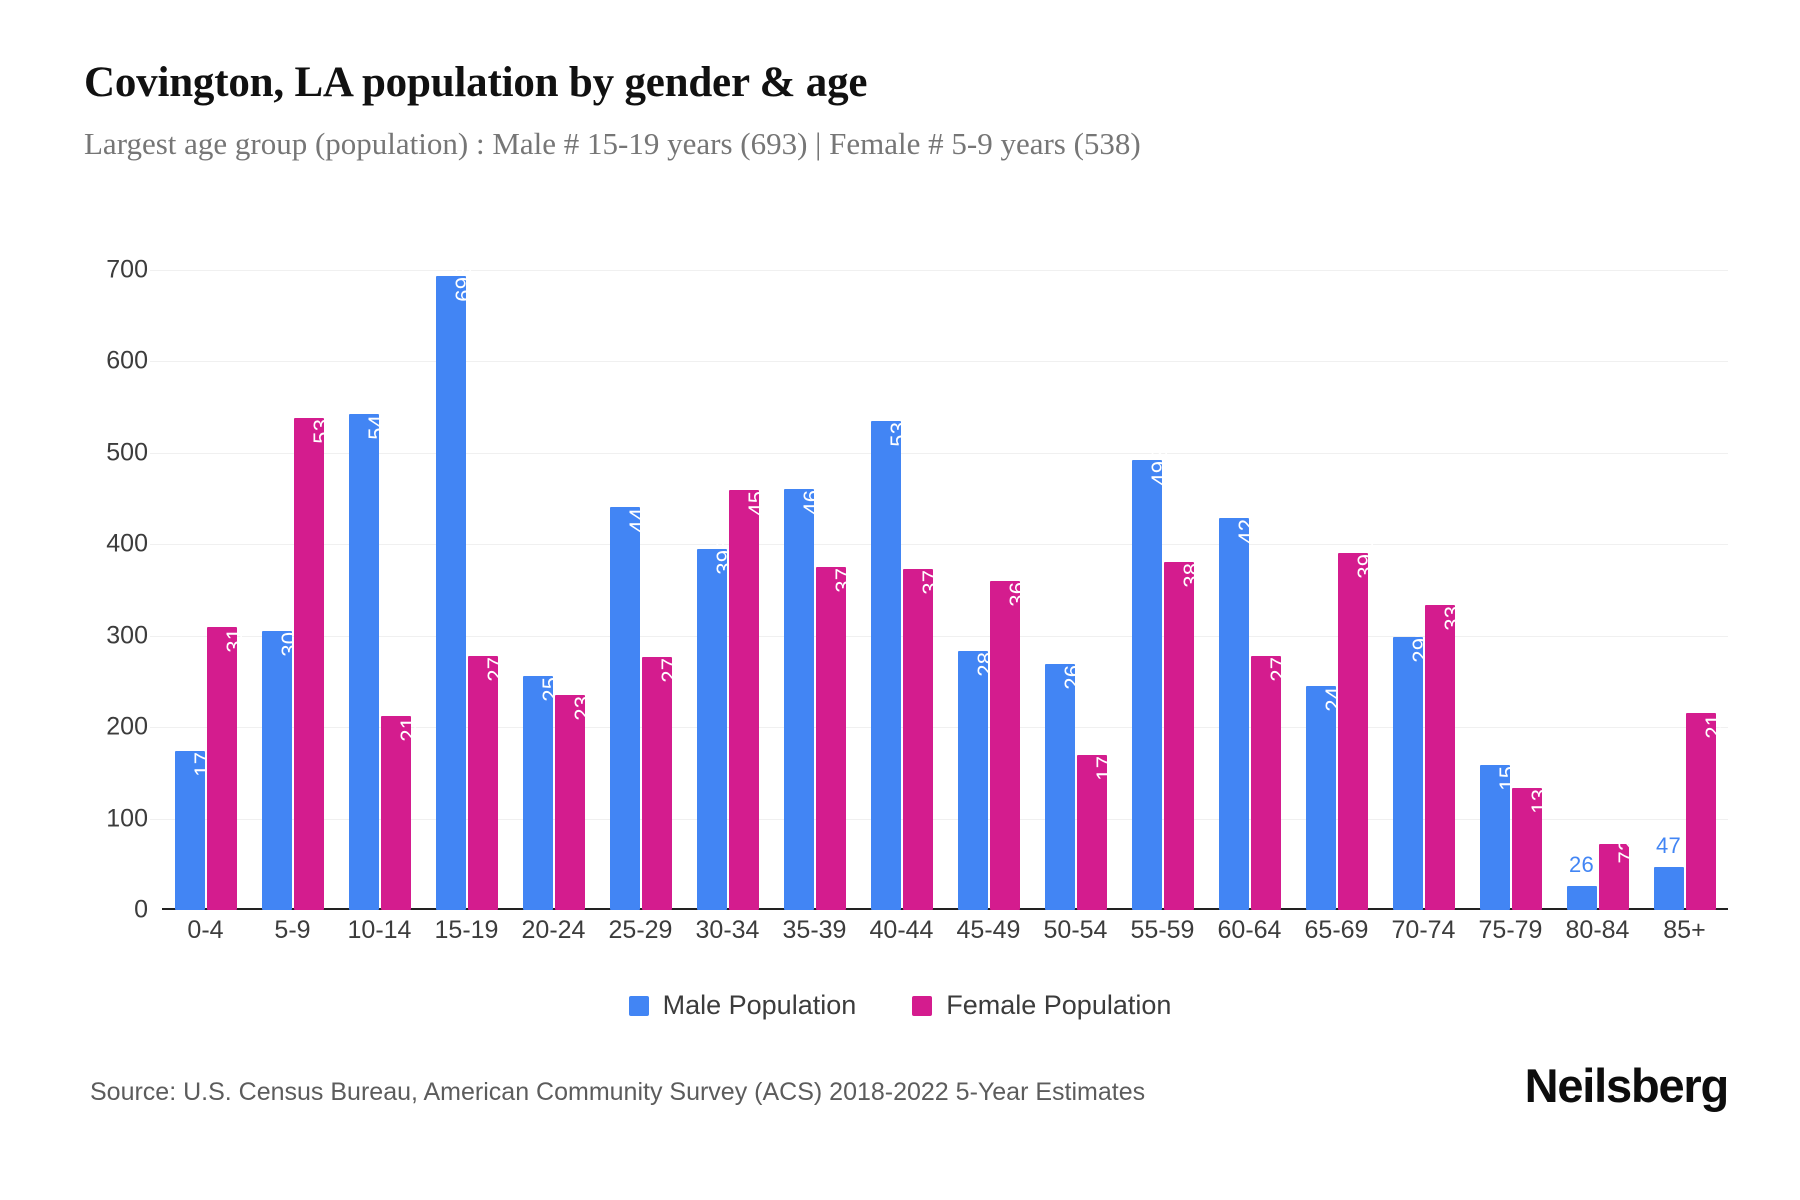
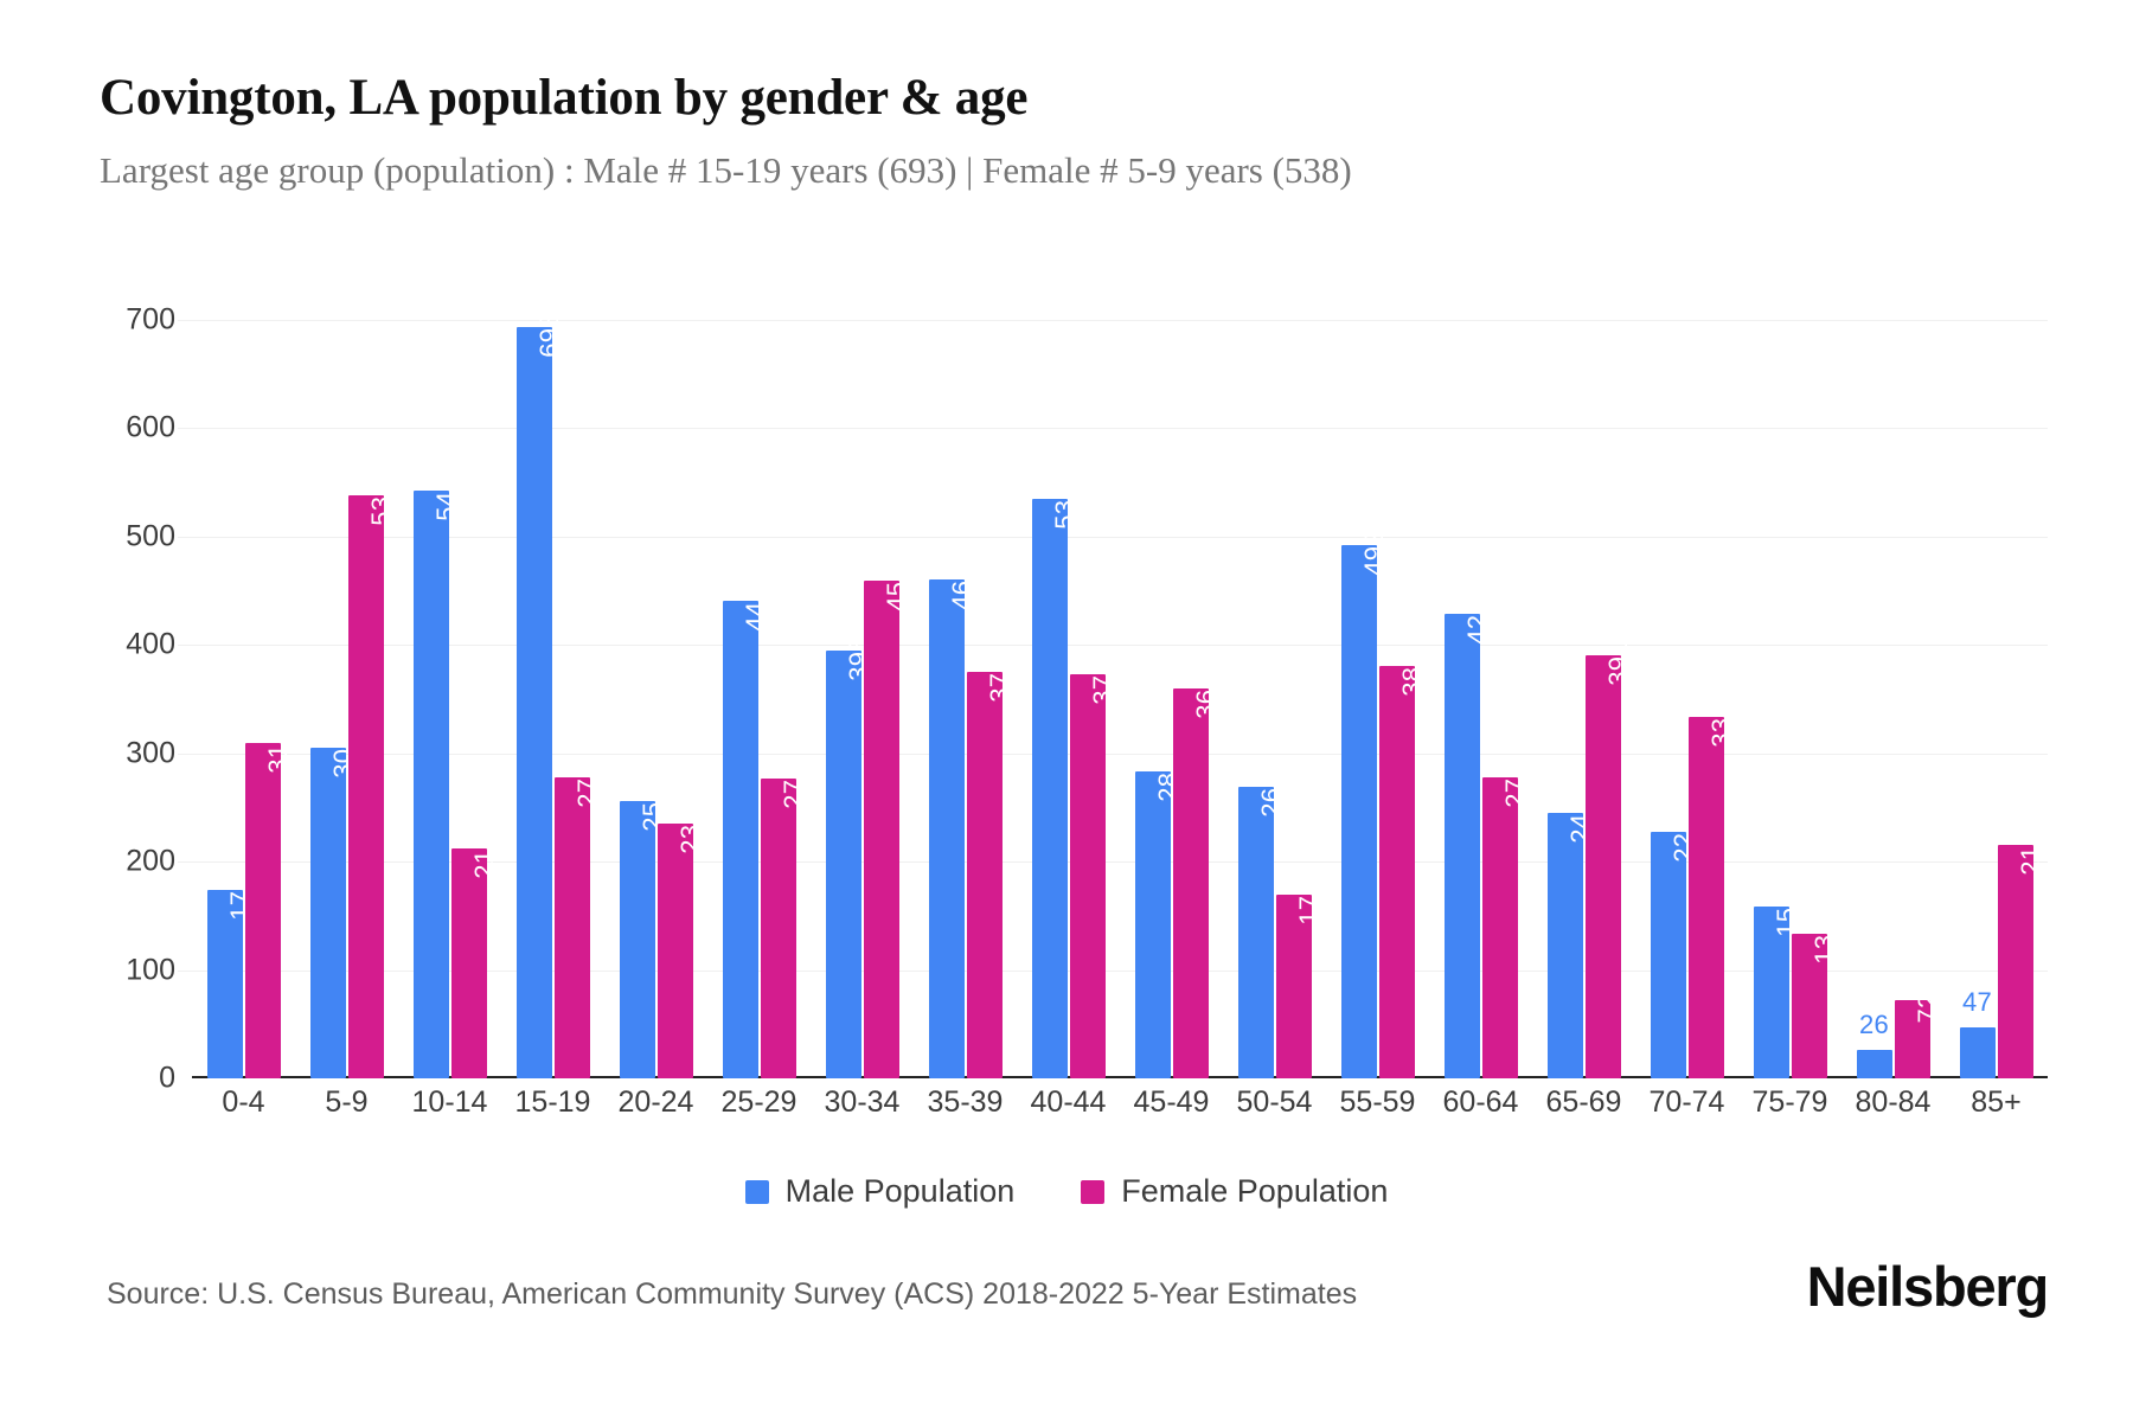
Male Population/70-74: 299 -> 228
